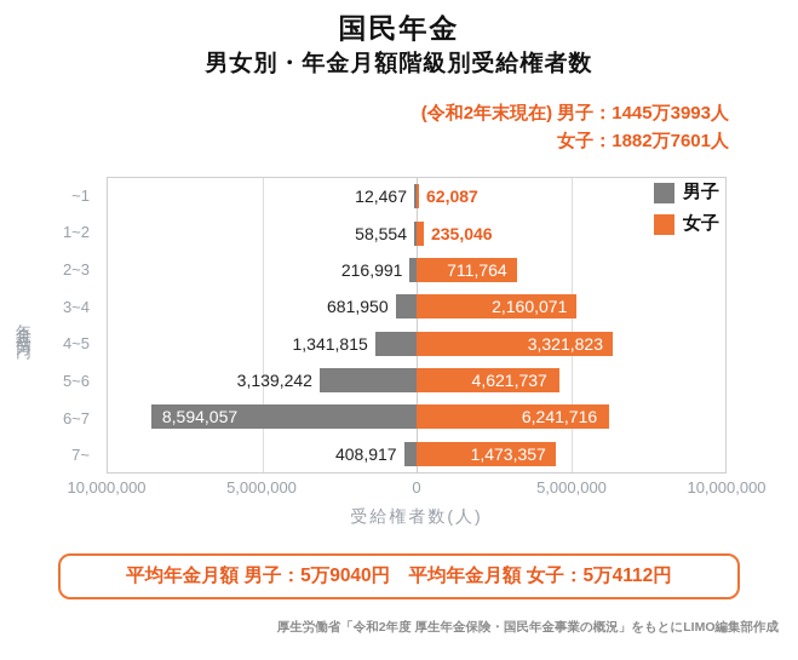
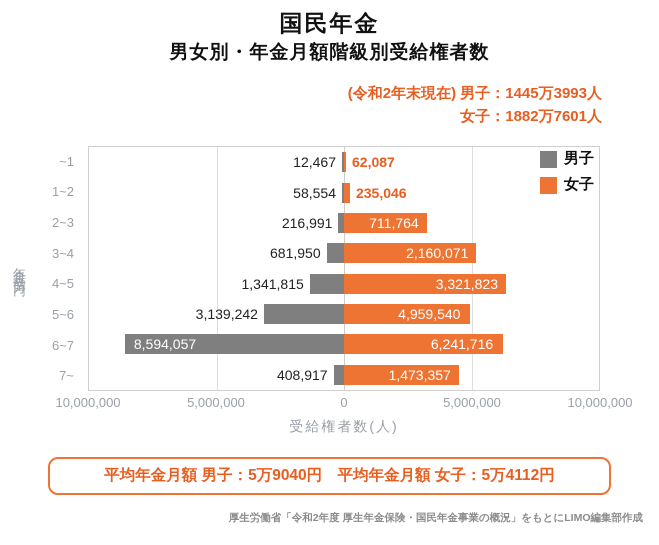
女子/5~6: 4,621,737 -> 4,959,540
